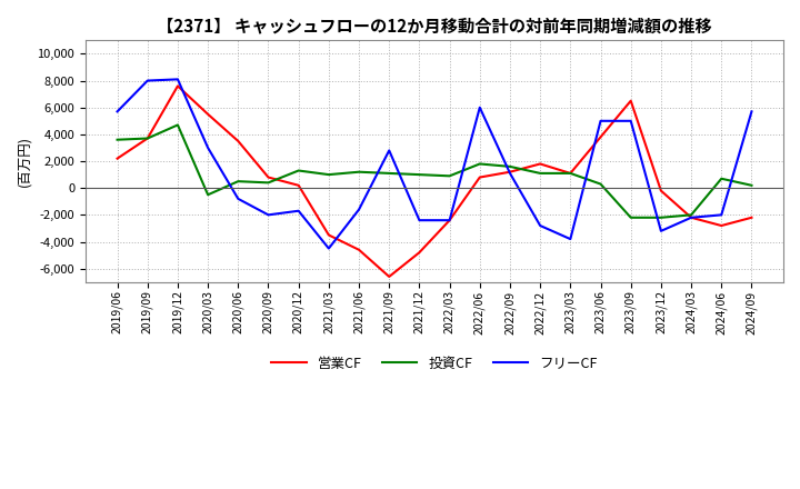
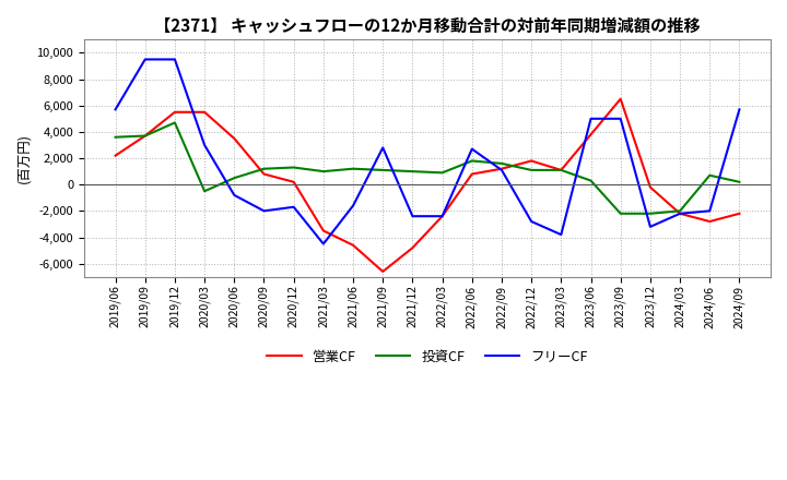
フリーCF/2019/09: 8,000 -> 9,500
営業CF/2019/12: 7,600 -> 5,500
フリーCF/2019/12: 8,100 -> 9,500
投資CF/2020/09: 400 -> 1,200
フリーCF/2022/06: 6,000 -> 2,700
